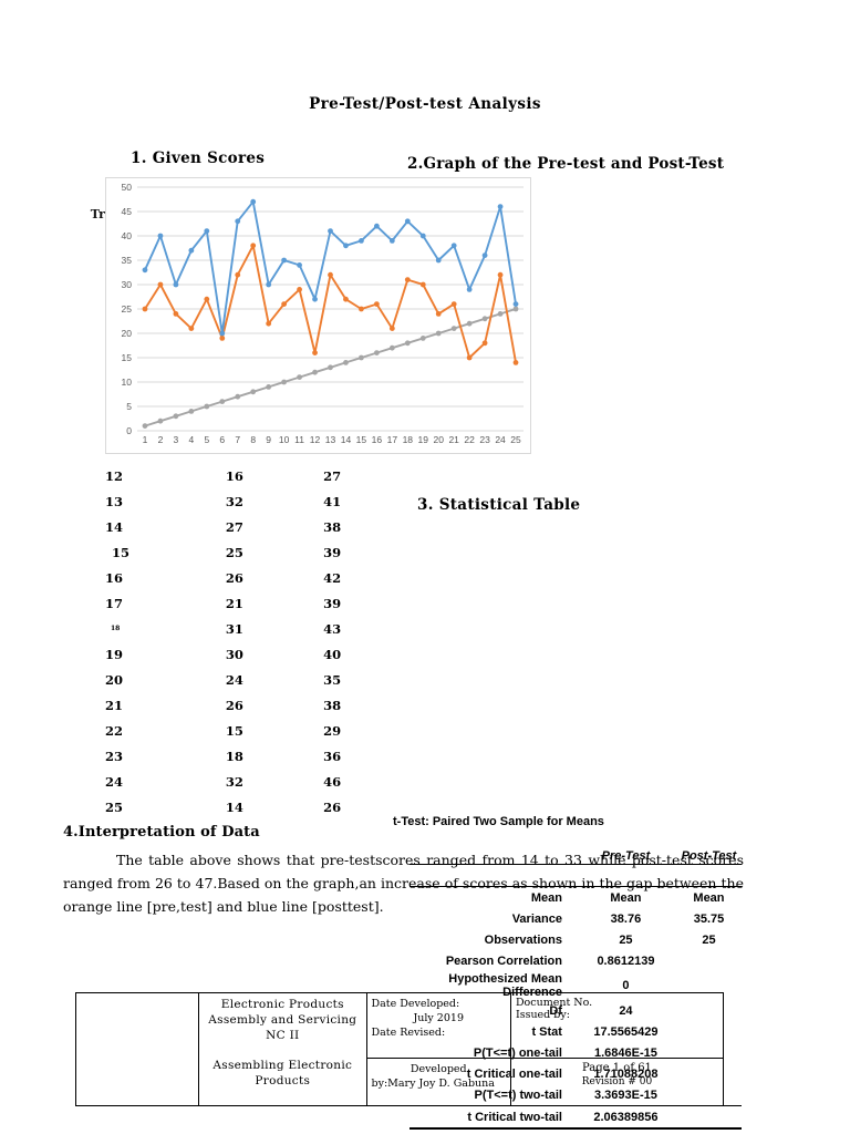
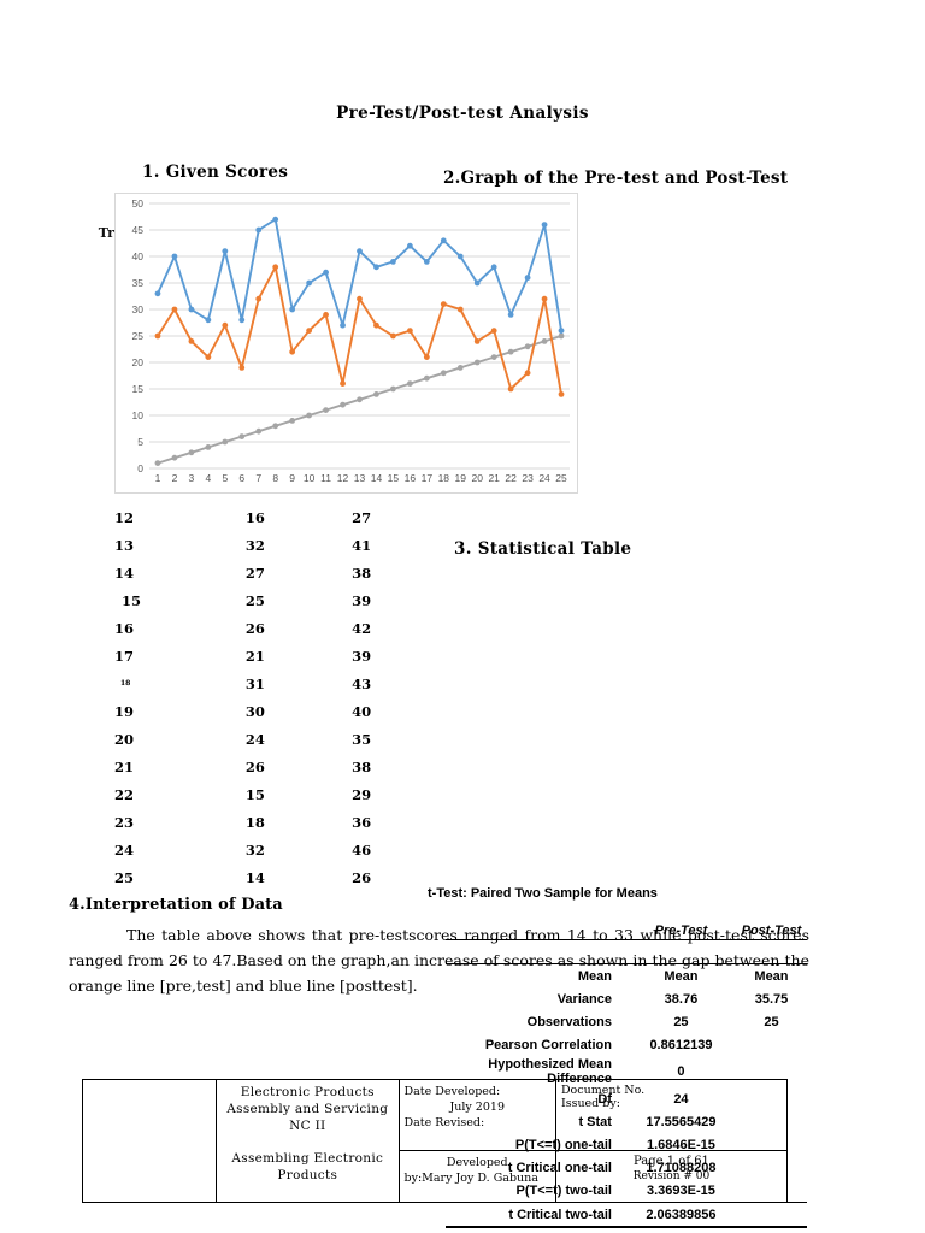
Post-Test/4: 37 -> 28
Post-Test/6: 20 -> 28
Post-Test/7: 43 -> 45
Post-Test/11: 34 -> 37
